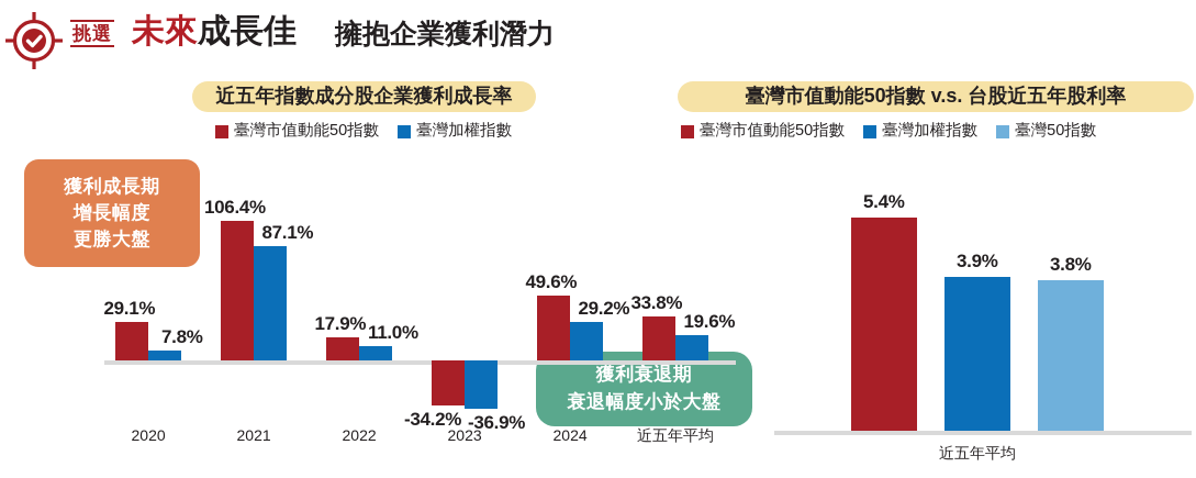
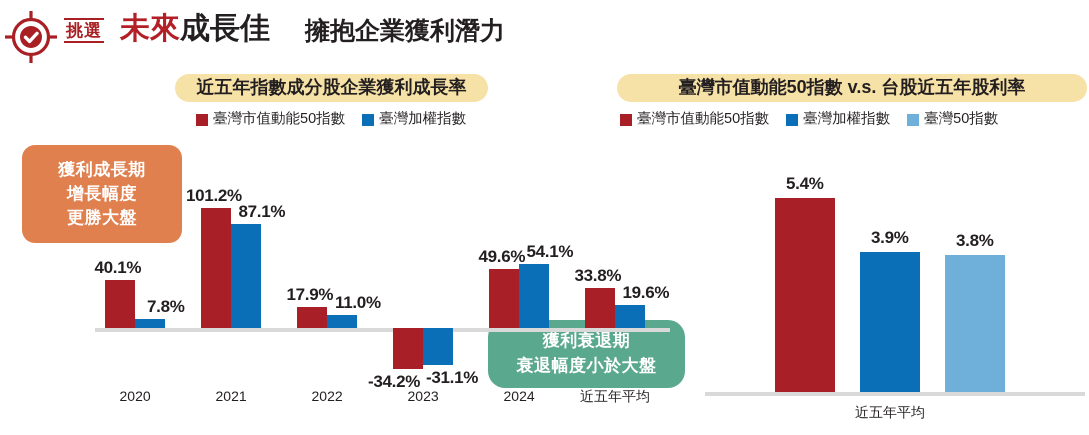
近五年指數成分股企業獲利成長率/臺灣市值動能50指數/2020: 29.1% -> 40.1%
近五年指數成分股企業獲利成長率/臺灣市值動能50指數/2021: 106.4% -> 101.2%
近五年指數成分股企業獲利成長率/臺灣加權指數/2023: -36.9% -> -31.1%
近五年指數成分股企業獲利成長率/臺灣加權指數/2024: 29.2% -> 54.1%
